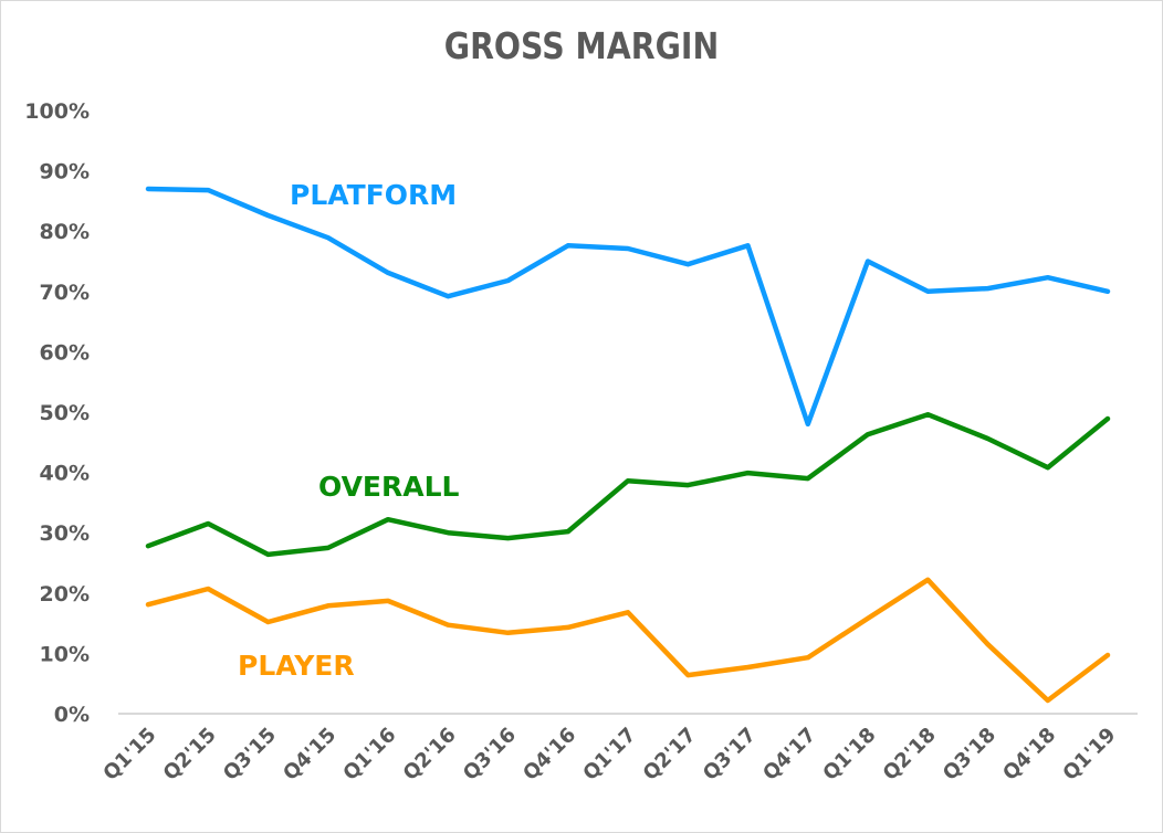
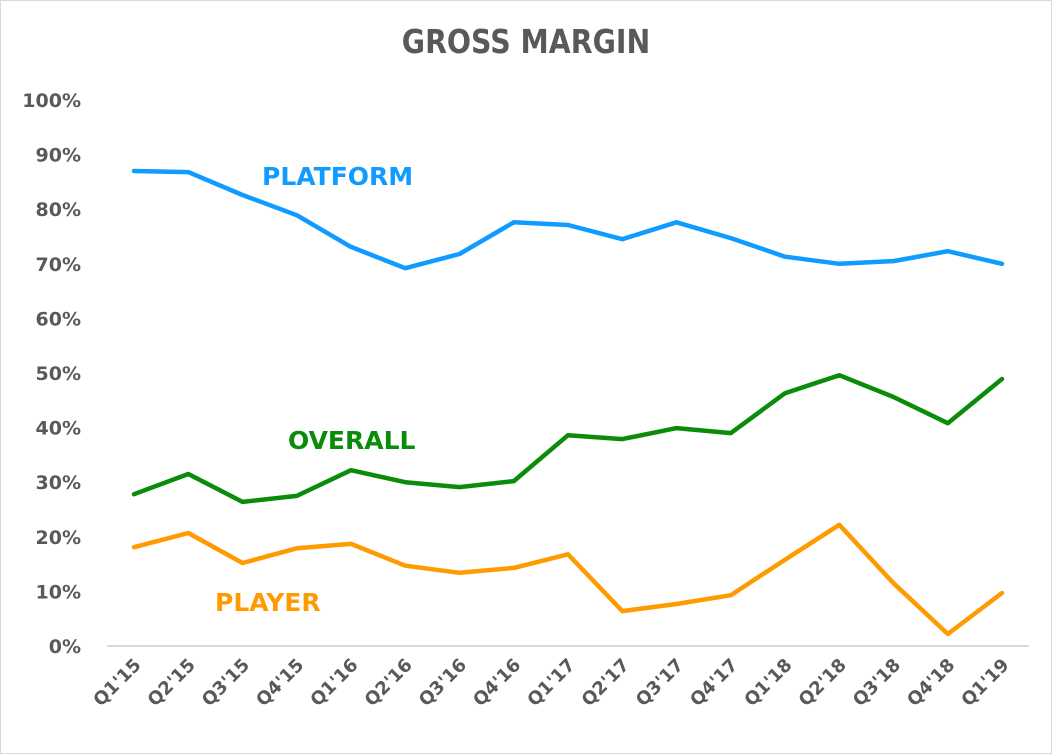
PLATFORM/Q4'17: 48% -> 75%
PLATFORM/Q1'18: 75% -> 71%
